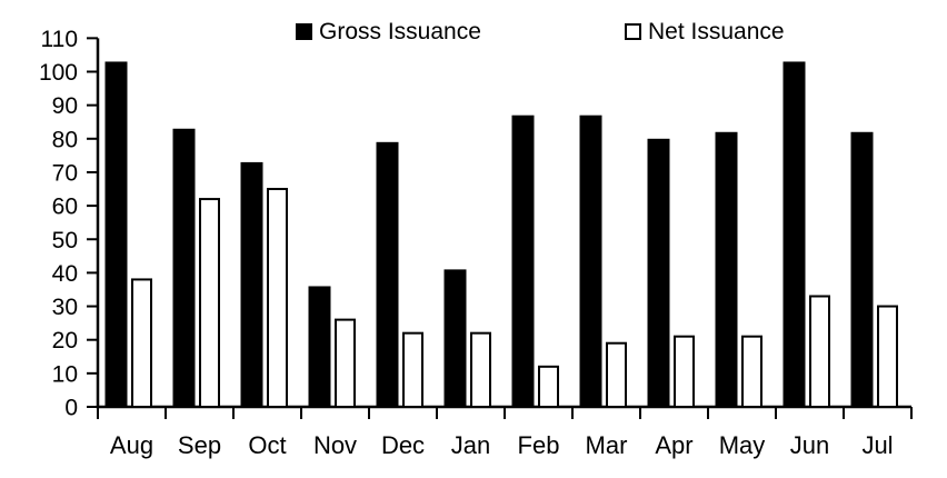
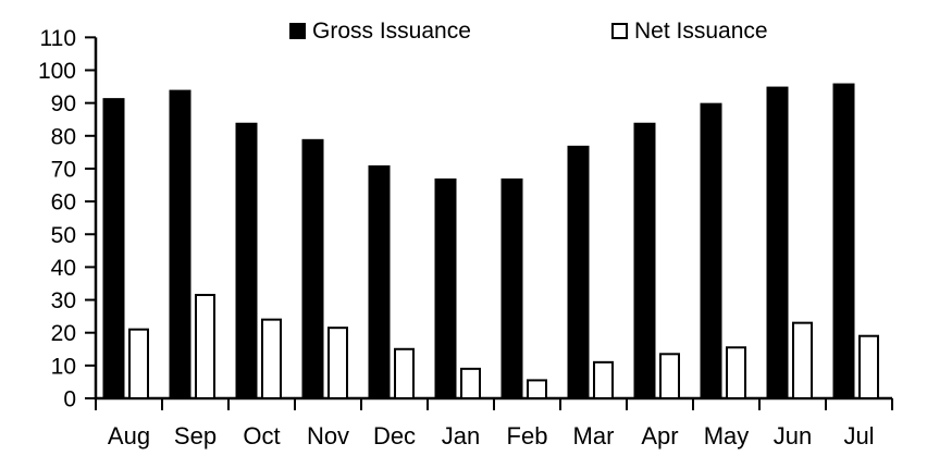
Gross Issuance/Aug: 103 -> 92
Net Issuance/Aug: 38 -> 21
Gross Issuance/Sep: 83 -> 94
Net Issuance/Sep: 62 -> 32
Gross Issuance/Oct: 73 -> 84
Net Issuance/Oct: 65 -> 24
Gross Issuance/Nov: 36 -> 79
Net Issuance/Nov: 26 -> 22
Gross Issuance/Dec: 79 -> 71
Net Issuance/Dec: 22 -> 15
Gross Issuance/Jan: 41 -> 67
Net Issuance/Jan: 22 -> 9
Gross Issuance/Feb: 87 -> 67
Net Issuance/Feb: 12 -> 6
Gross Issuance/Mar: 87 -> 77
Net Issuance/Mar: 19 -> 11
Gross Issuance/Apr: 80 -> 84
Net Issuance/Apr: 21 -> 14
Gross Issuance/May: 82 -> 90
Net Issuance/May: 21 -> 16
Gross Issuance/Jun: 103 -> 95
Net Issuance/Jun: 33 -> 23
Gross Issuance/Jul: 82 -> 96
Net Issuance/Jul: 30 -> 19
